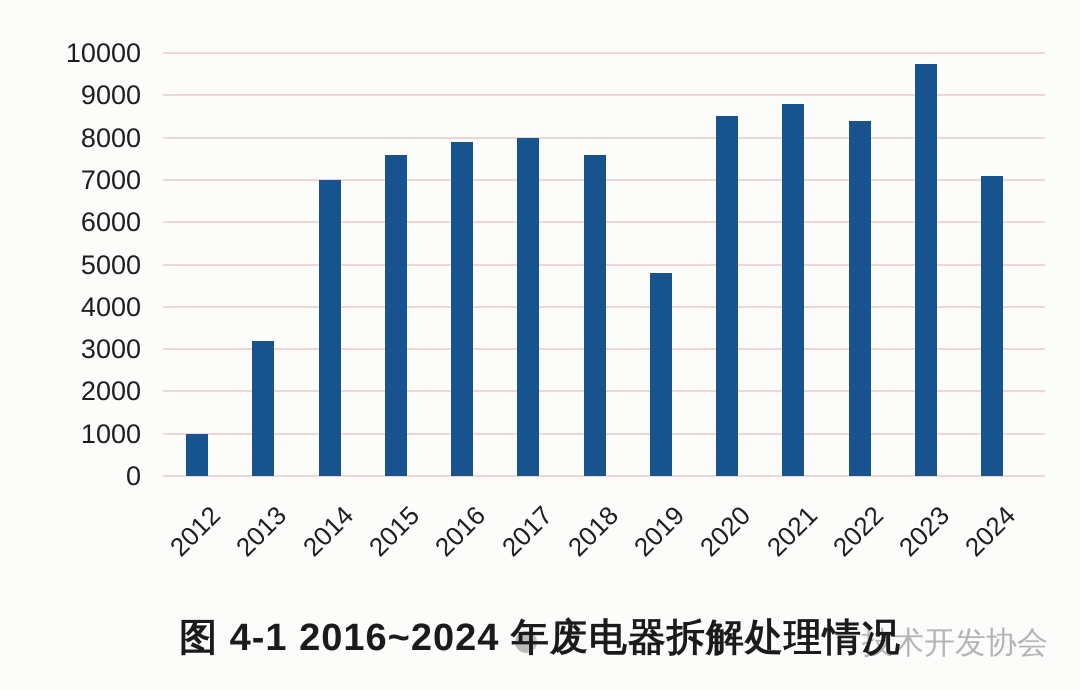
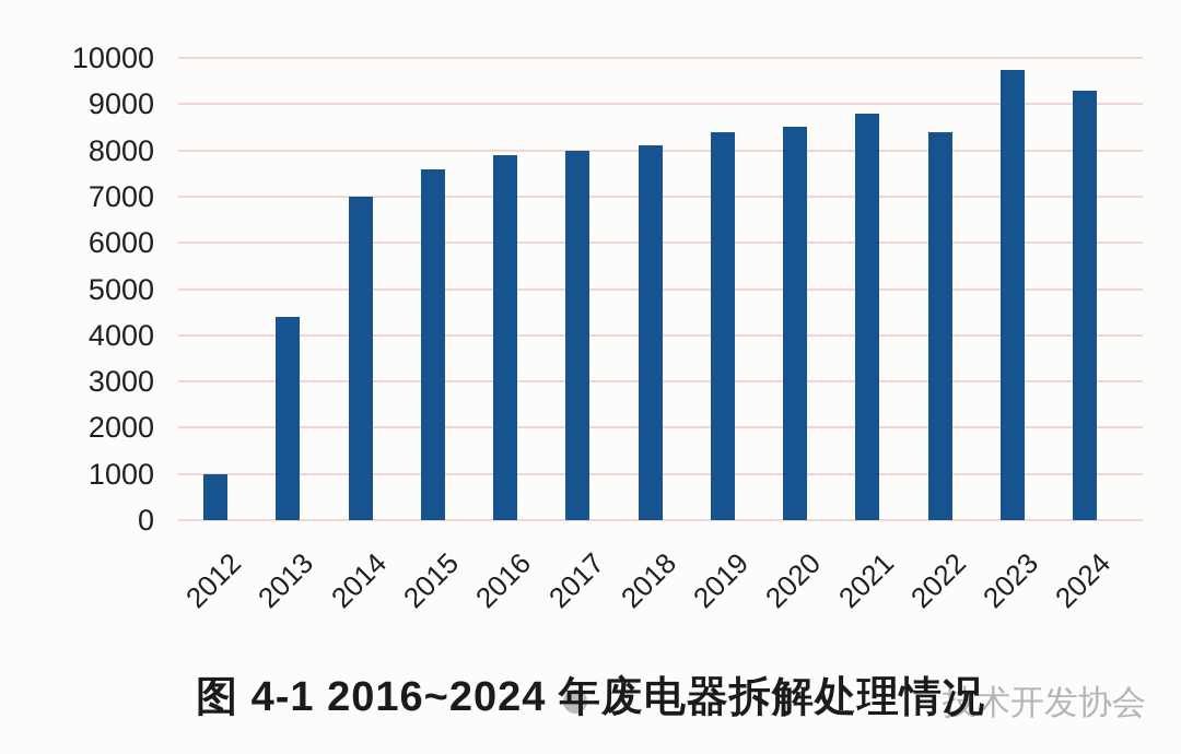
2013: 3200 -> 4400
2018: 7600 -> 8100
2019: 4800 -> 8400
2024: 7100 -> 9300
